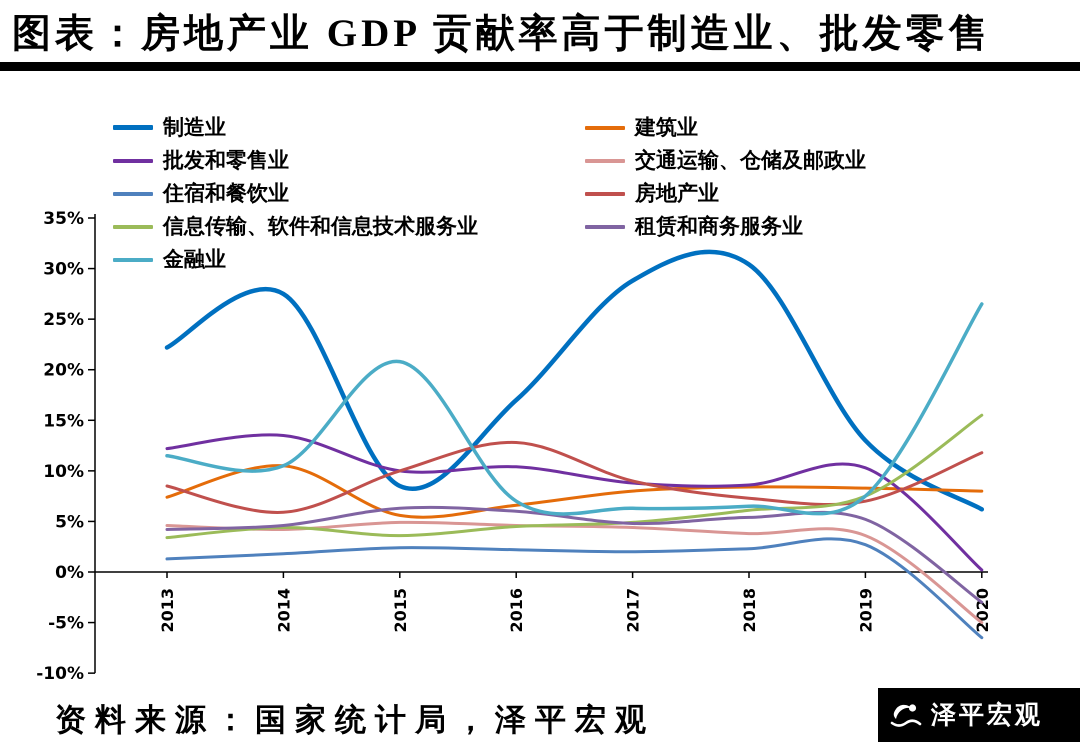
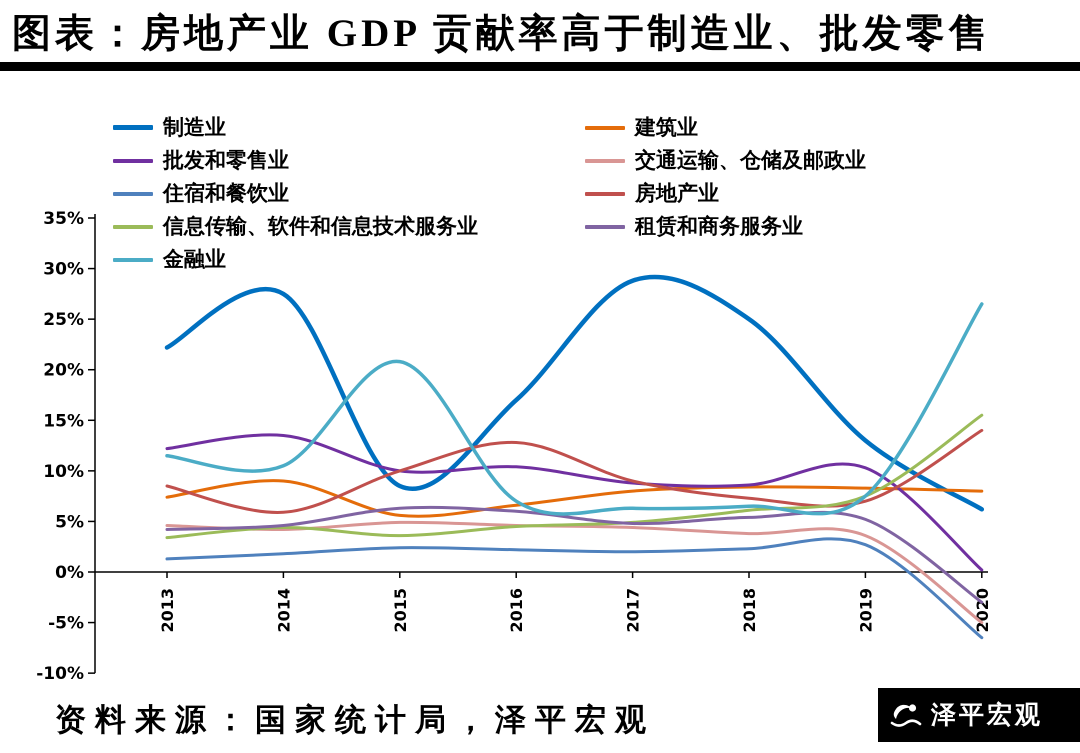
建筑业/2014: 10.5% -> 9.0%
制造业/2018: 30.4% -> 25.0%
房地产业/2020: 11.8% -> 14.0%
